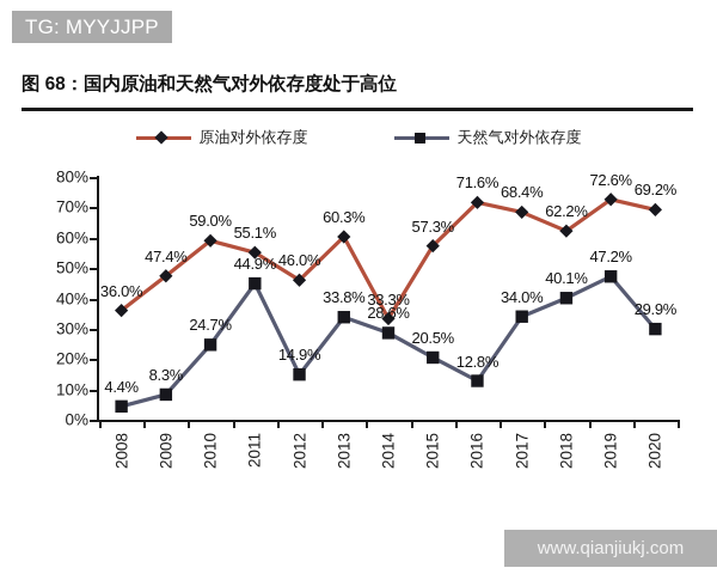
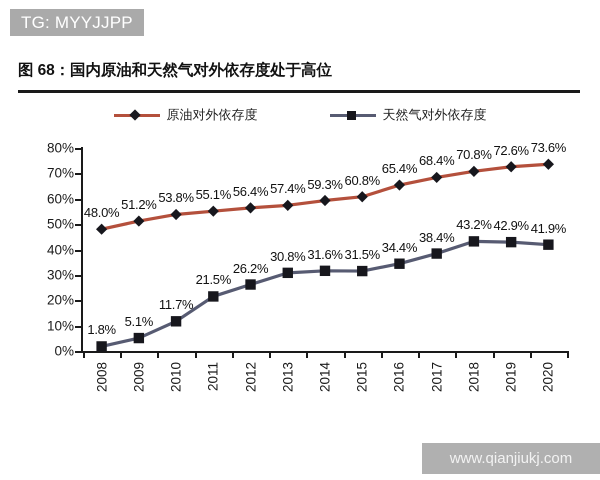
原油对外依存度/2008: 36.0% -> 48.0%
天然气对外依存度/2008: 4.4% -> 1.8%
原油对外依存度/2009: 47.4% -> 51.2%
天然气对外依存度/2009: 8.3% -> 5.1%
原油对外依存度/2010: 59.0% -> 53.8%
天然气对外依存度/2010: 24.7% -> 11.7%
天然气对外依存度/2011: 44.9% -> 21.5%
原油对外依存度/2012: 46.0% -> 56.4%
天然气对外依存度/2012: 14.9% -> 26.2%
原油对外依存度/2013: 60.3% -> 57.4%
天然气对外依存度/2013: 33.8% -> 30.8%
原油对外依存度/2014: 33.3% -> 59.3%
天然气对外依存度/2014: 28.6% -> 31.6%
原油对外依存度/2015: 57.3% -> 60.8%
天然气对外依存度/2015: 20.5% -> 31.5%
原油对外依存度/2016: 71.6% -> 65.4%
天然气对外依存度/2016: 12.8% -> 34.4%
天然气对外依存度/2017: 34.0% -> 38.4%
原油对外依存度/2018: 62.2% -> 70.8%
天然气对外依存度/2018: 40.1% -> 43.2%
天然气对外依存度/2019: 47.2% -> 42.9%
原油对外依存度/2020: 69.2% -> 73.6%
天然气对外依存度/2020: 29.9% -> 41.9%
